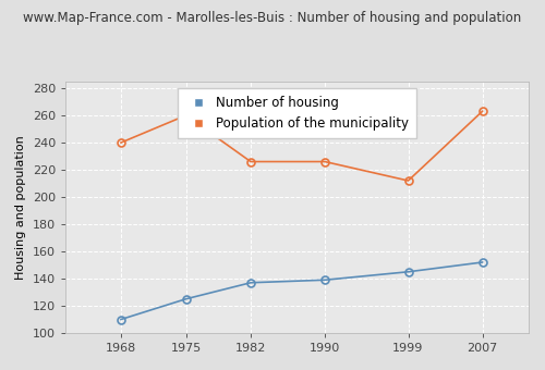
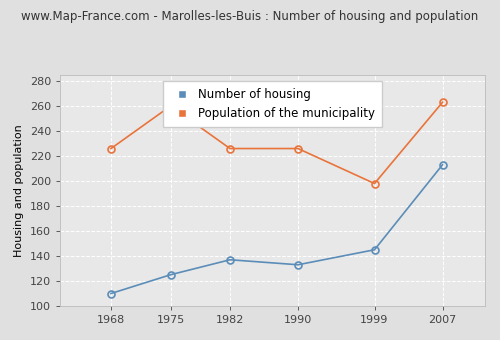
Population of the municipality/1968: 240 -> 226
Number of housing/1990: 139 -> 133
Population of the municipality/1999: 212 -> 198
Number of housing/2007: 152 -> 213
